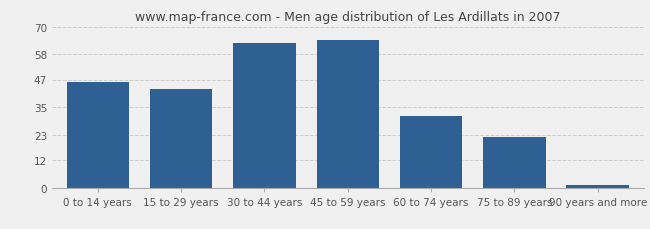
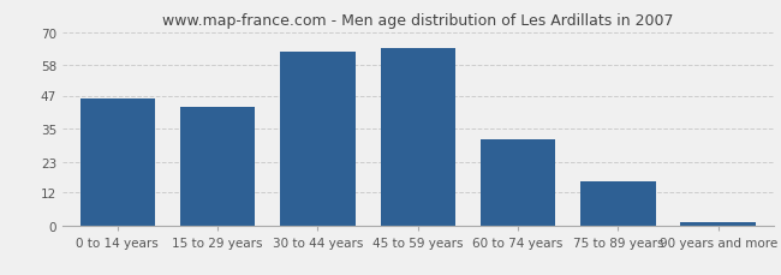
75 to 89 years: 22 -> 16
